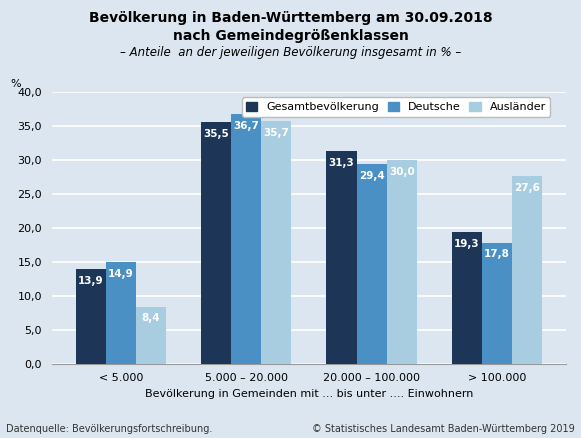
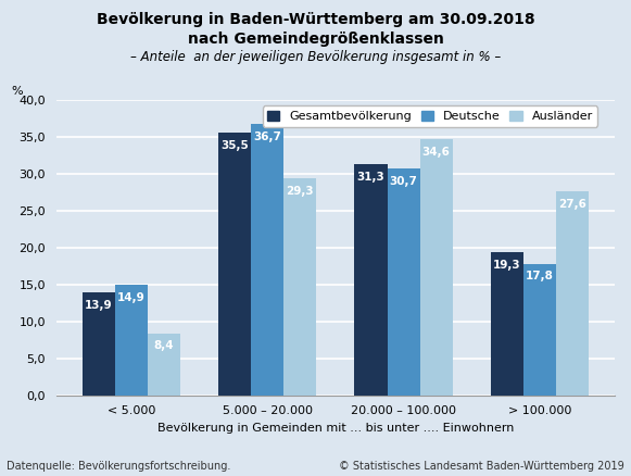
Ausländer/5.000 – 20.000: 35,7 -> 29,3
Deutsche/20.000 – 100.000: 29,4 -> 30,7
Ausländer/20.000 – 100.000: 30,0 -> 34,6
